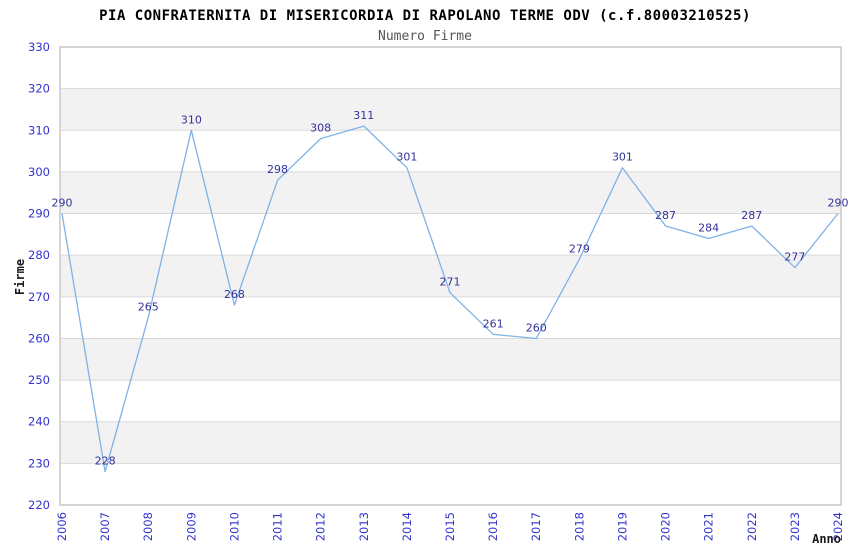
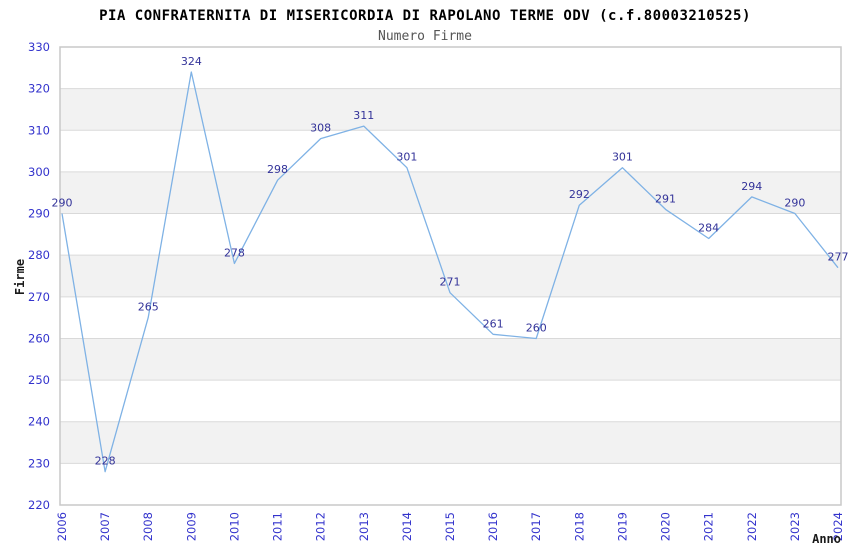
2009: 310 -> 324
2010: 268 -> 278
2018: 279 -> 292
2020: 287 -> 291
2022: 287 -> 294
2023: 277 -> 290
2024: 290 -> 277
